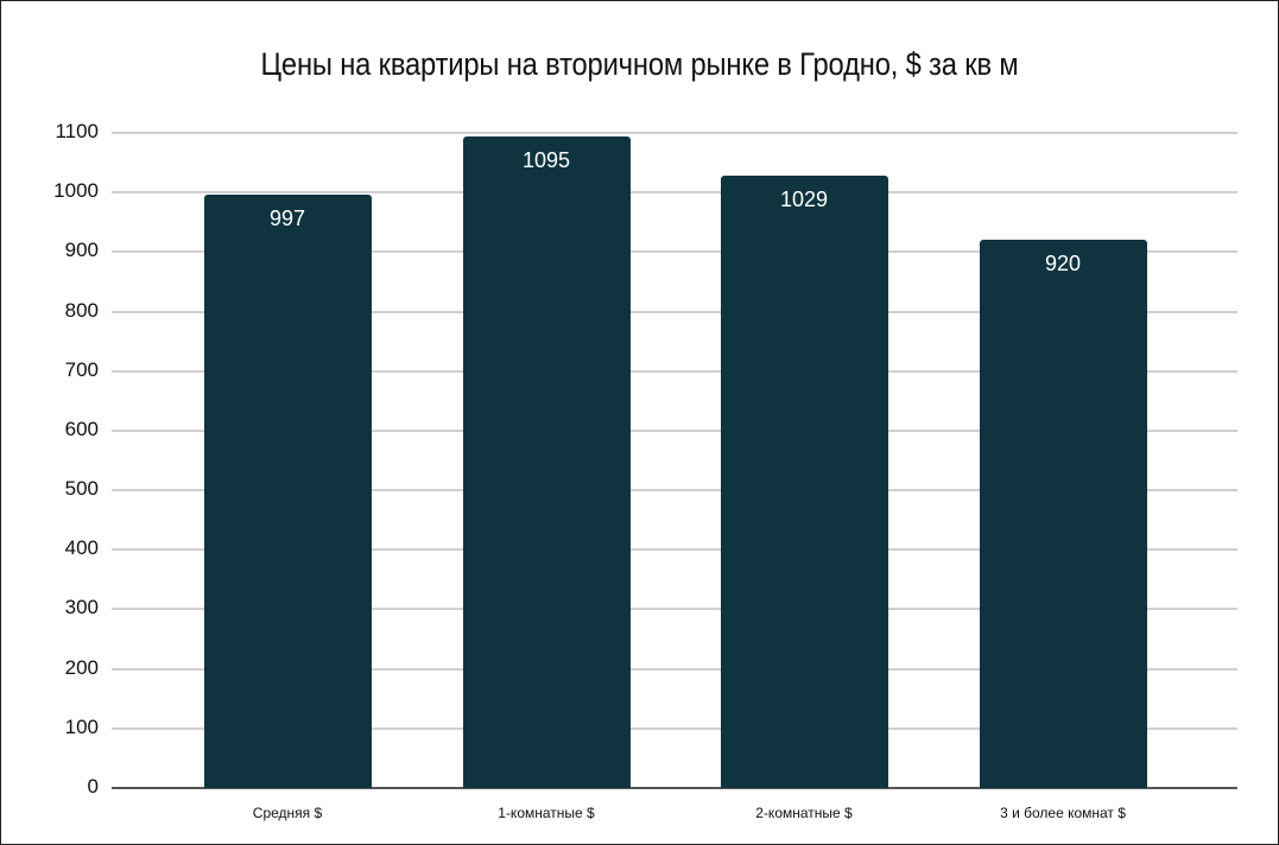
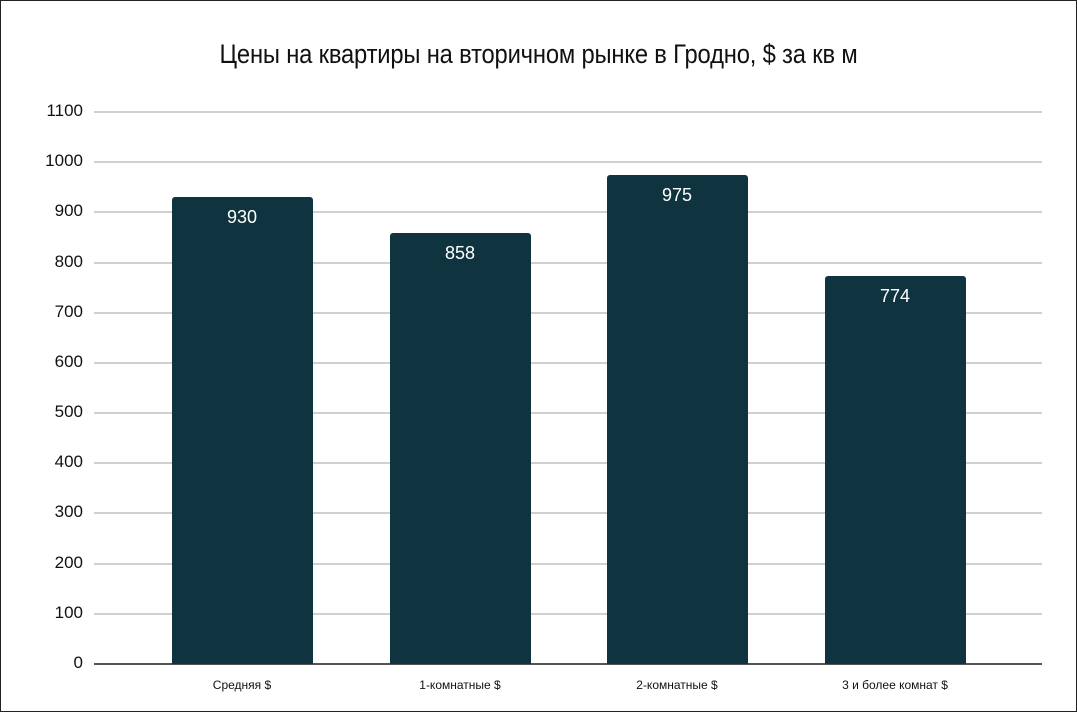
Средняя $: 997 -> 930
1-комнатные $: 1095 -> 858
2-комнатные $: 1029 -> 975
3 и более комнат $: 920 -> 774
